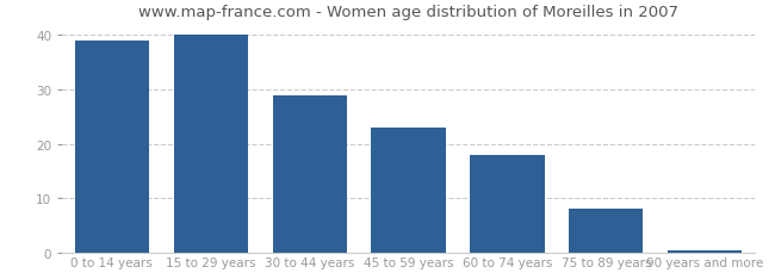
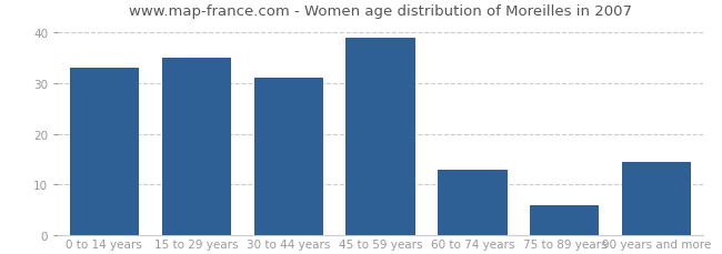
0 to 14 years: 39.0 -> 33.0
15 to 29 years: 40.0 -> 35.0
30 to 44 years: 29.0 -> 31.0
45 to 59 years: 23.0 -> 39.0
60 to 74 years: 18.0 -> 13.0
75 to 89 years: 8.0 -> 6.0
90 years and more: 0.5 -> 14.5
